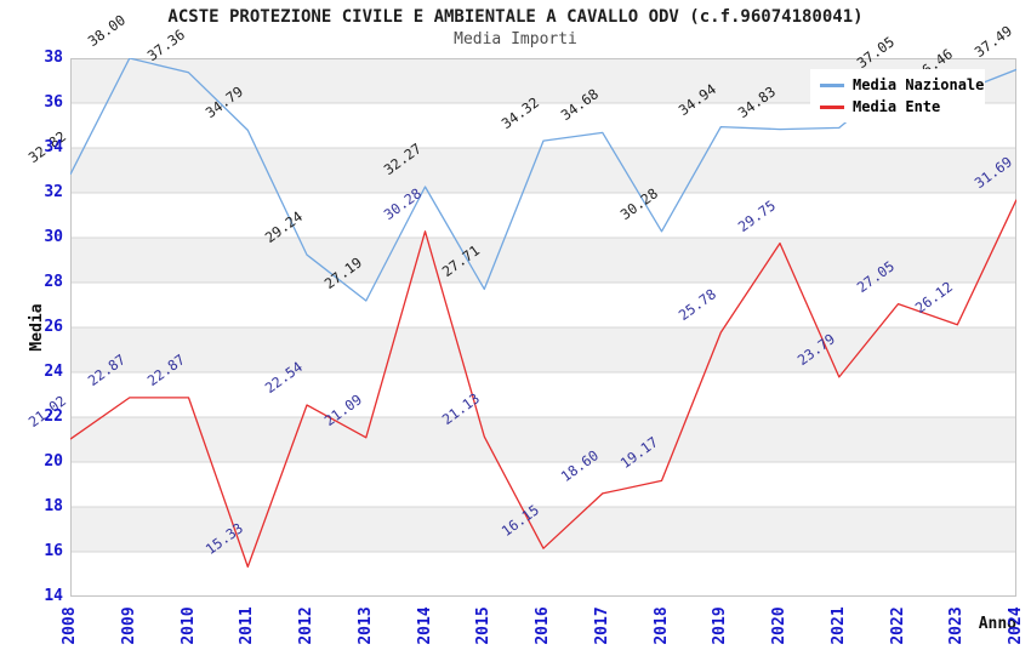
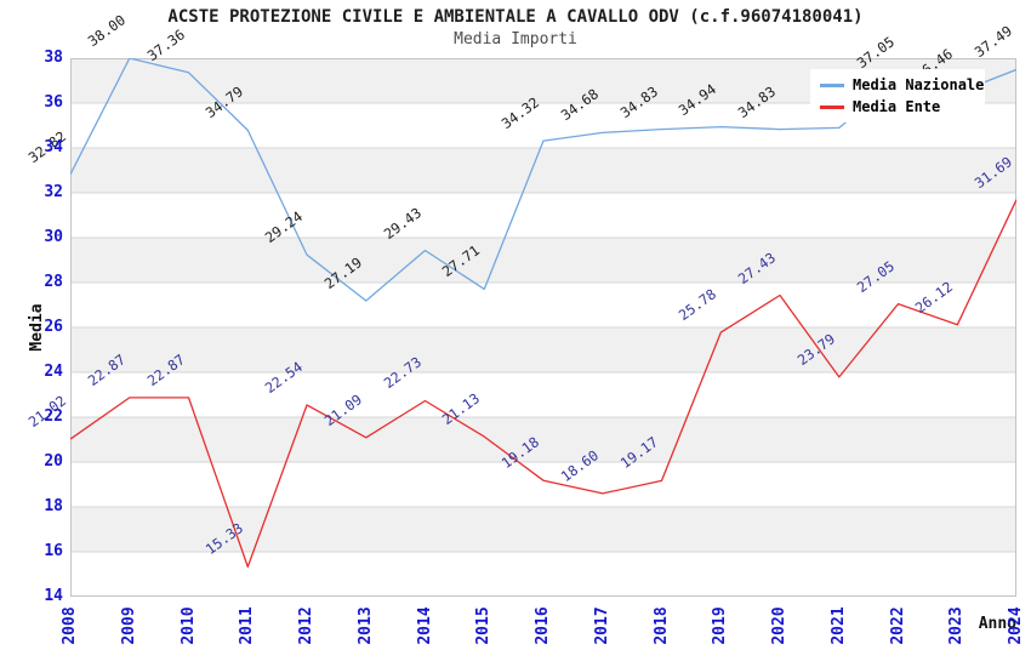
Media Nazionale/2014: 32.27 -> 29.43
Media Ente/2014: 30.28 -> 22.73
Media Ente/2016: 16.15 -> 19.18
Media Nazionale/2018: 30.28 -> 34.83
Media Ente/2020: 29.75 -> 27.43
